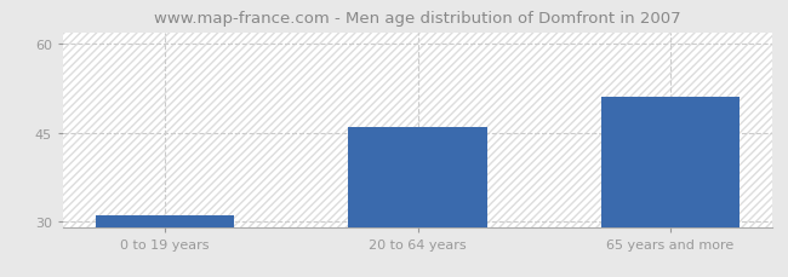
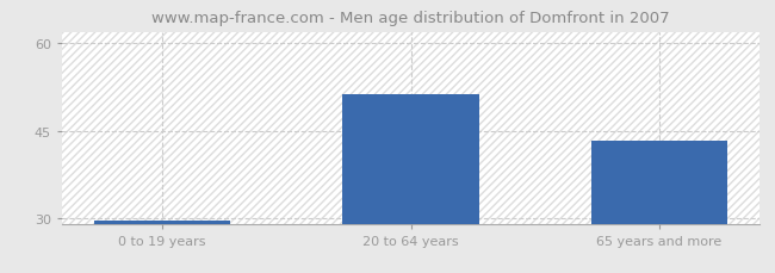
0 to 19 years: 31.0 -> 29.6
20 to 64 years: 46.0 -> 51.2
65 years and more: 51.0 -> 43.2
